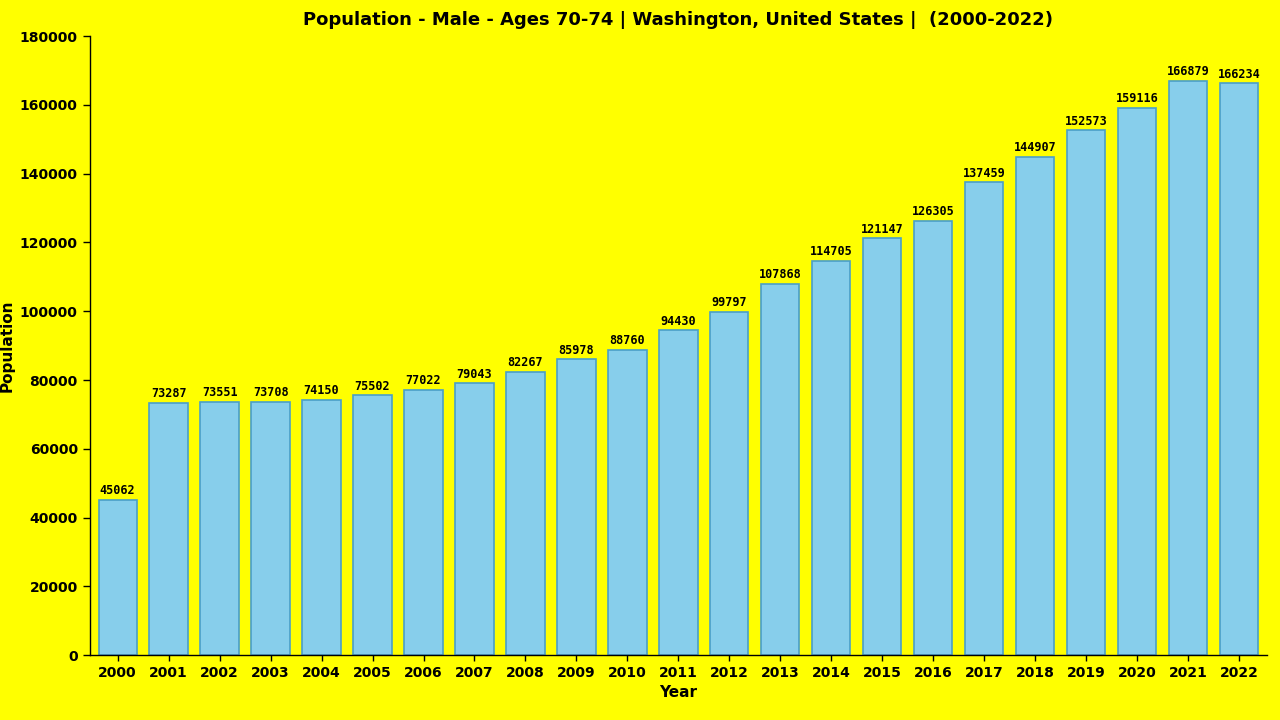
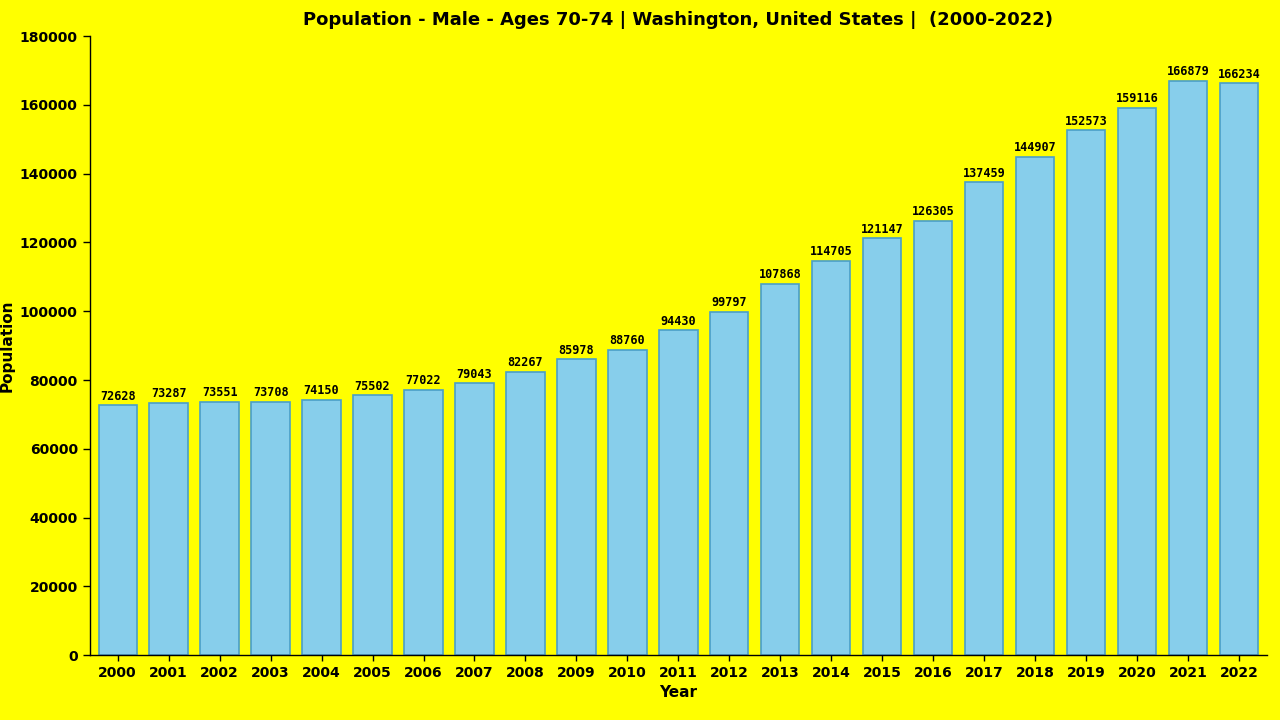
2000: 45062 -> 72628
